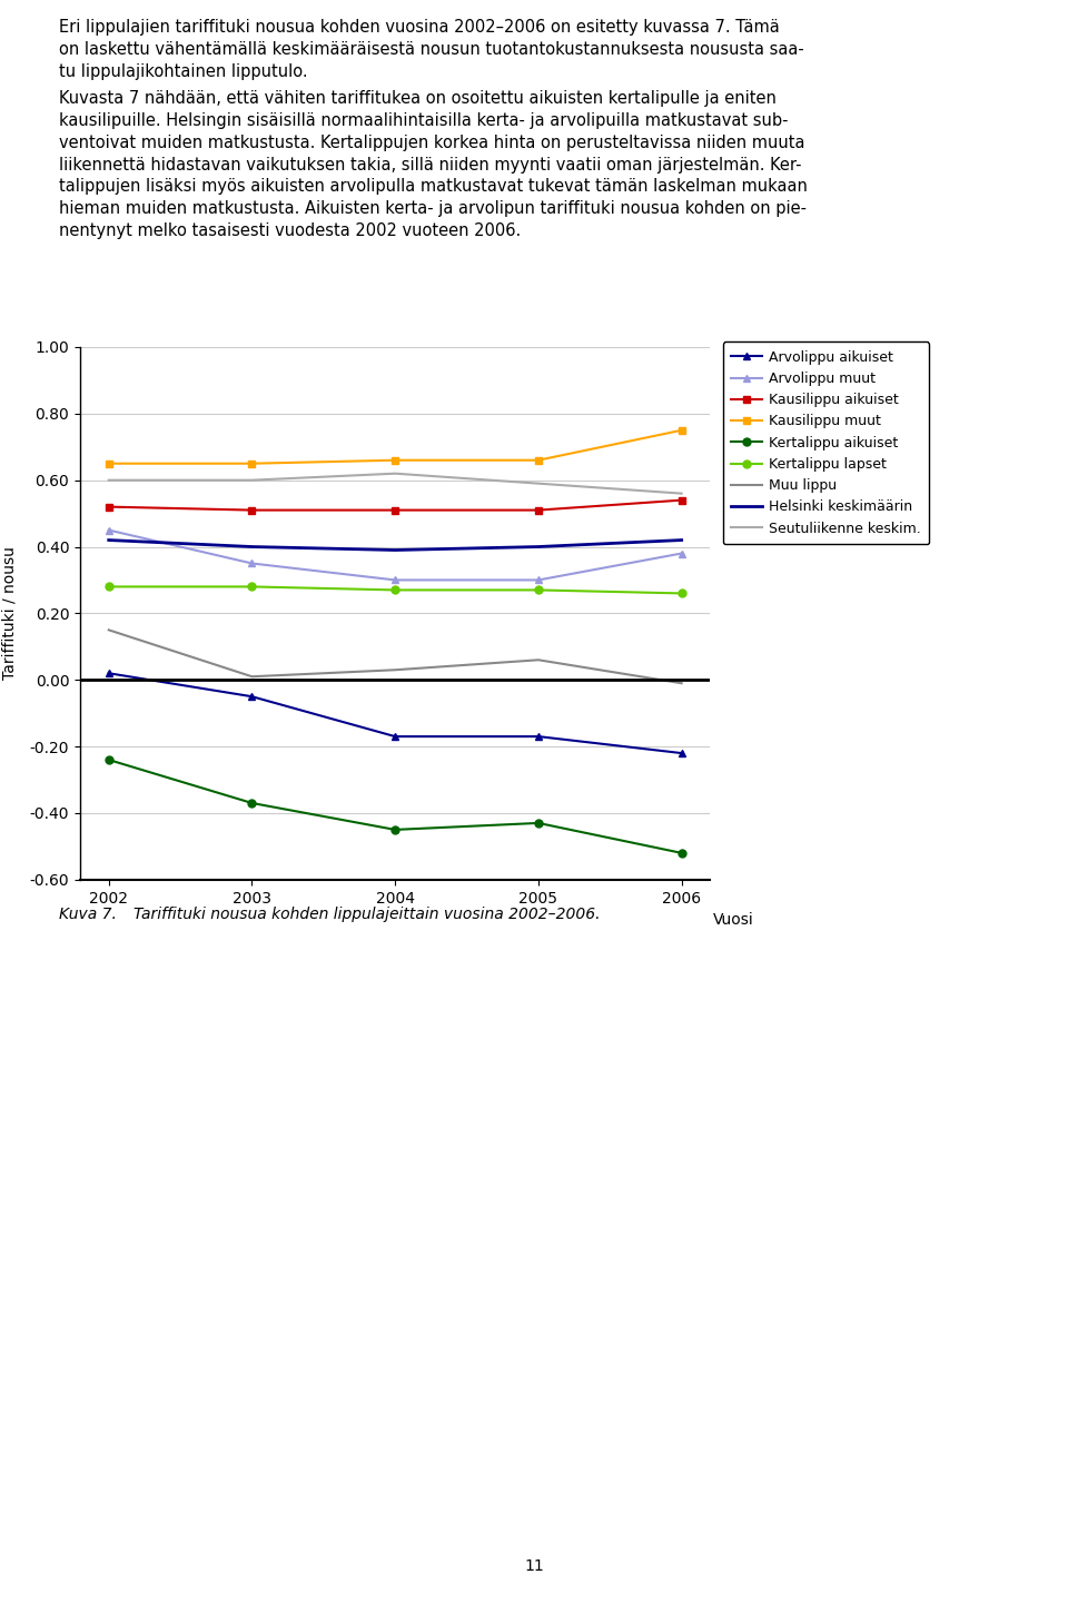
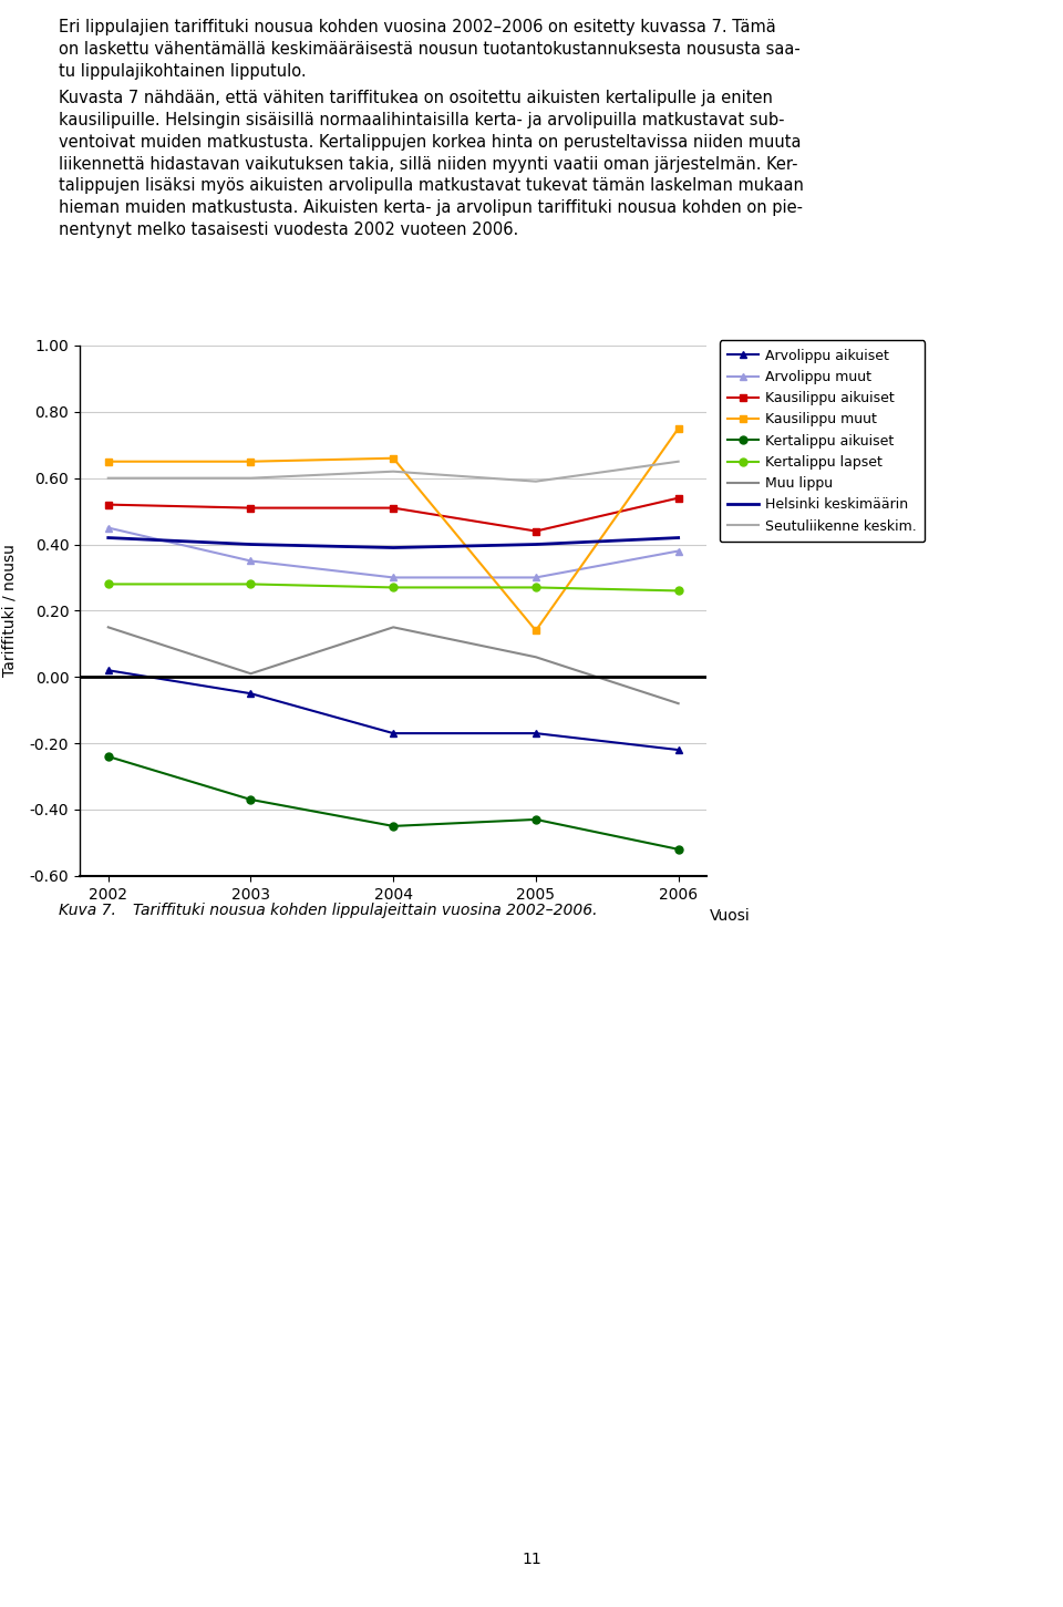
Muu lippu/2004: 0.03 -> 0.15
Kausilippu aikuiset/2005: 0.51 -> 0.44
Kausilippu muut/2005: 0.66 -> 0.14
Muu lippu/2006: -0.01 -> -0.08
Seutuliikenne keskim./2006: 0.56 -> 0.65
